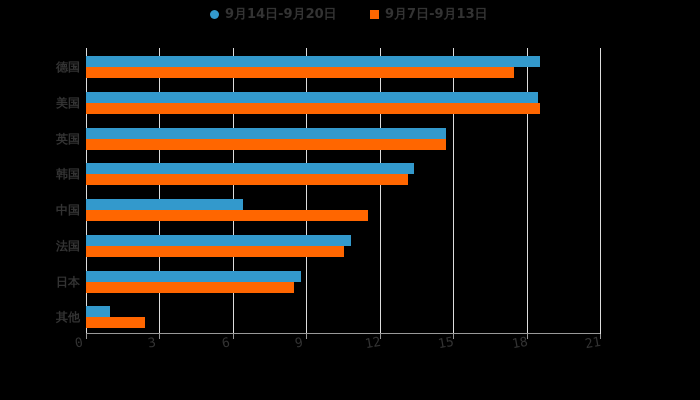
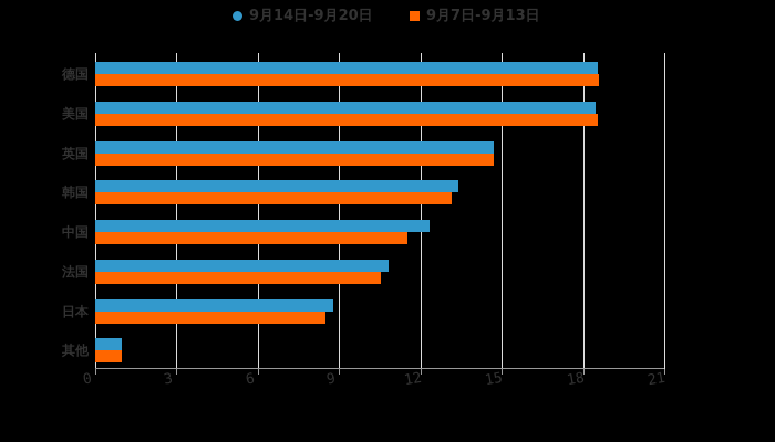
9月7日-9月13日/德国: 17.5 -> 18.6
9月14日-9月20日/中国: 6.4 -> 12.3
9月7日-9月13日/其他: 2.4 -> 1.0
